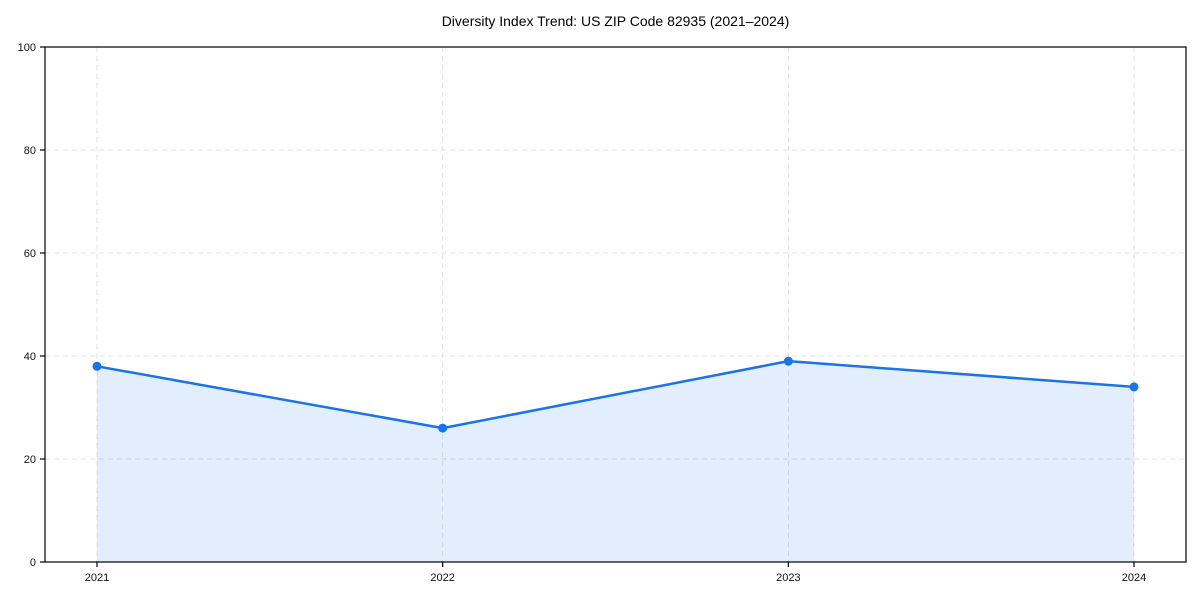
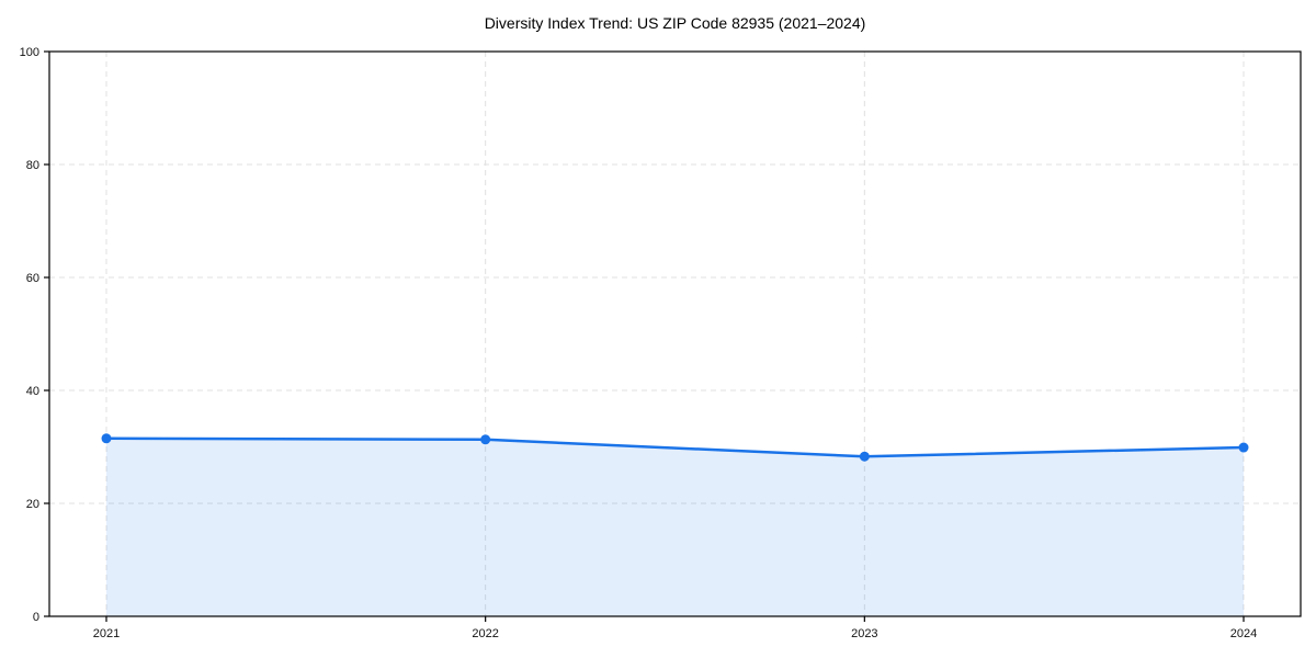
2021: 38 -> 32
2022: 26 -> 31
2023: 39 -> 28
2024: 34 -> 30
